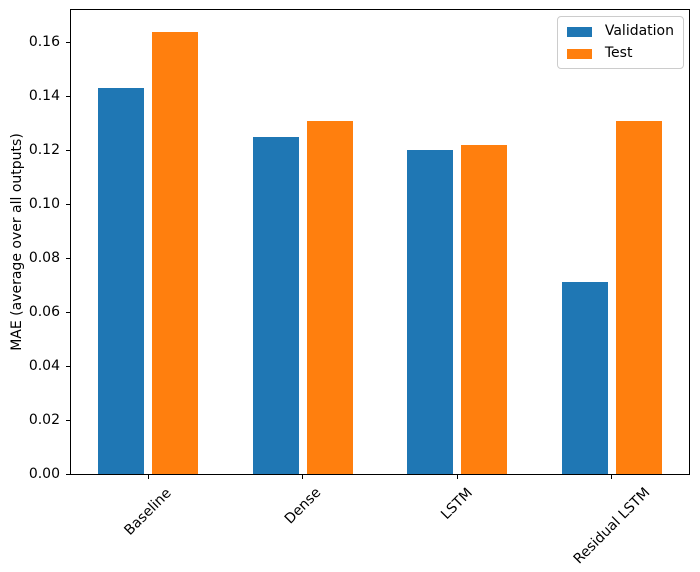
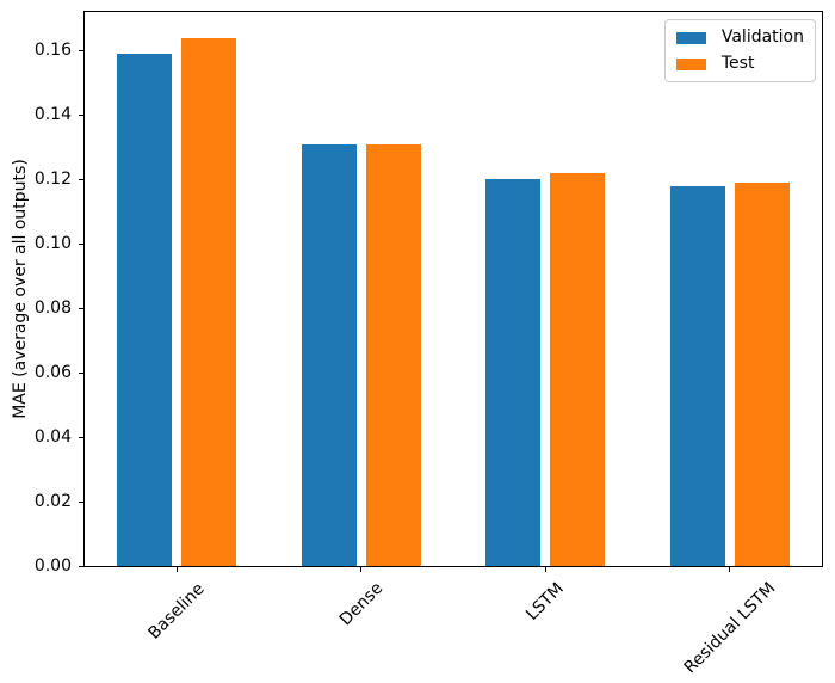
Validation/Baseline: 0.143 -> 0.159
Validation/Dense: 0.125 -> 0.131
Validation/Residual LSTM: 0.071 -> 0.118
Test/Residual LSTM: 0.131 -> 0.119
